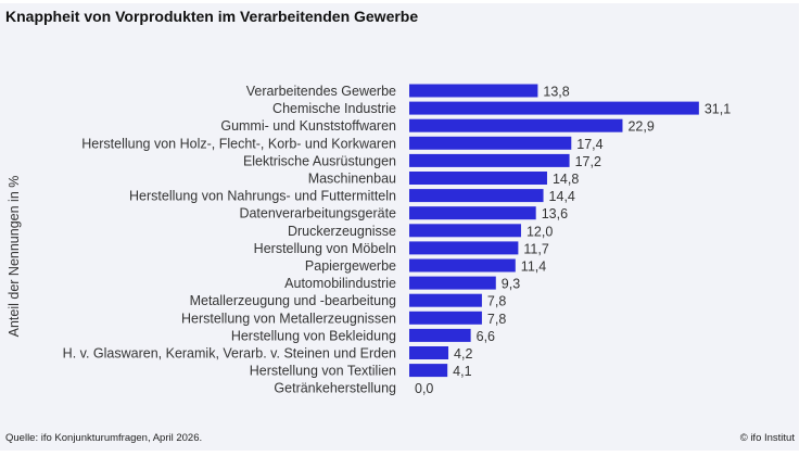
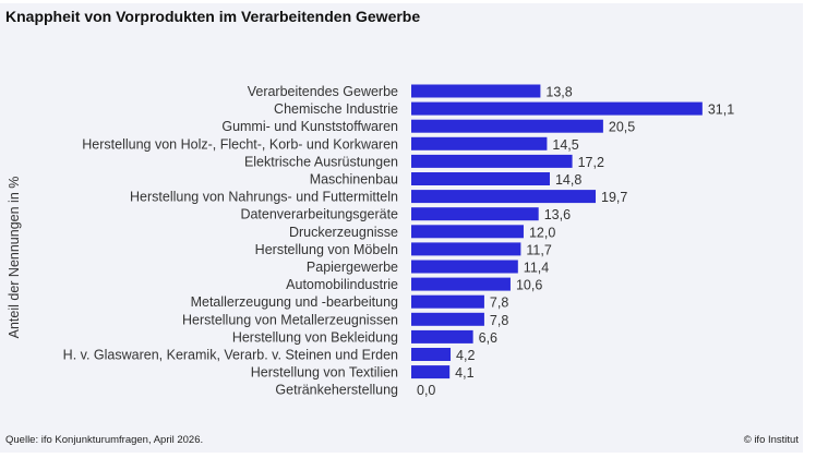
Gummi- und Kunststoffwaren: 22,9 -> 20,5
Herstellung von Holz-, Flecht-, Korb- und Korkwaren: 17,4 -> 14,5
Herstellung von Nahrungs- und Futtermitteln: 14,4 -> 19,7
Automobilindustrie: 9,3 -> 10,6
